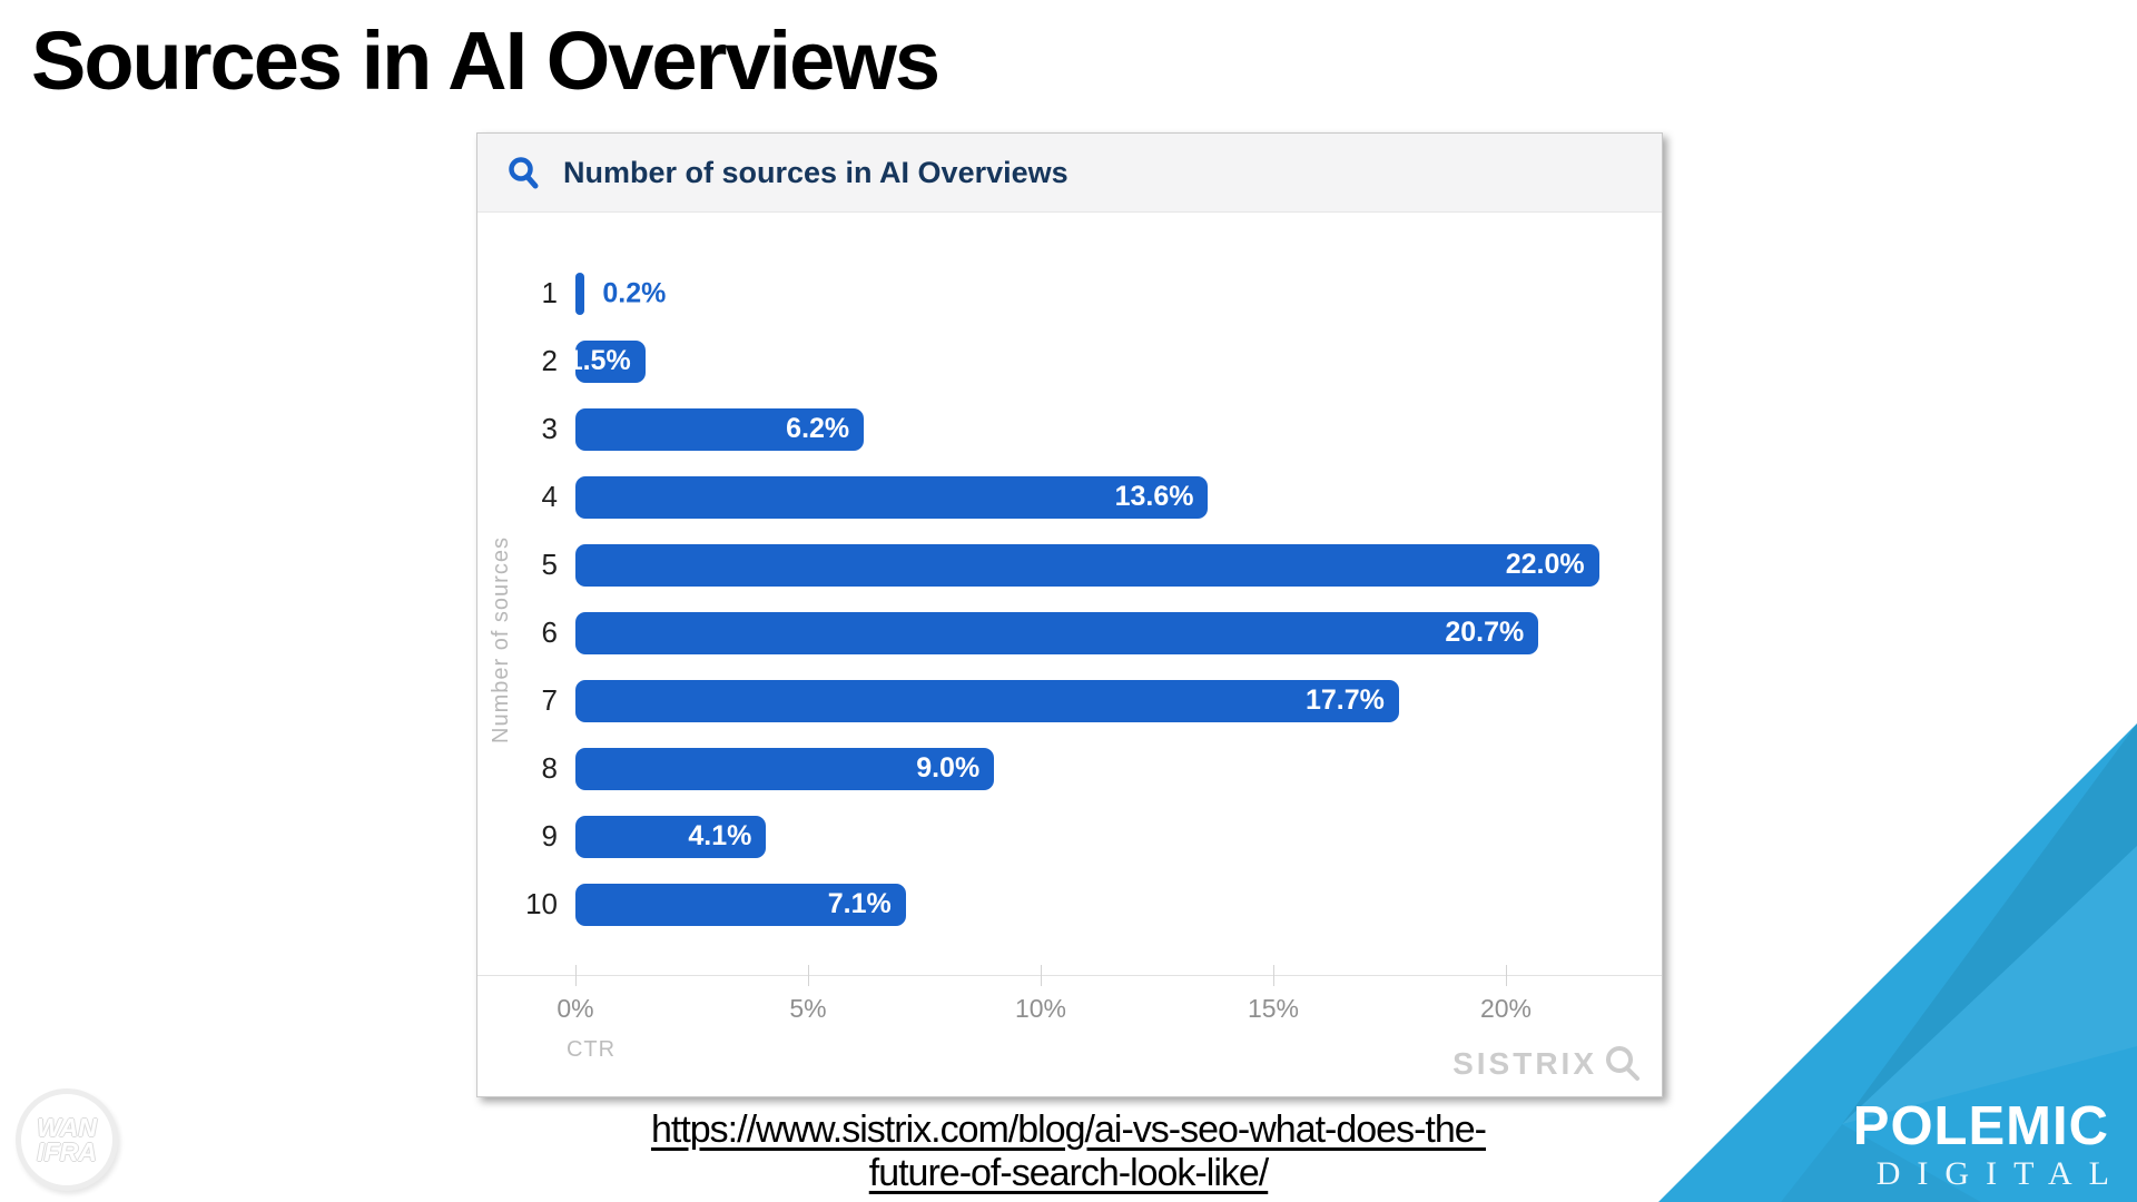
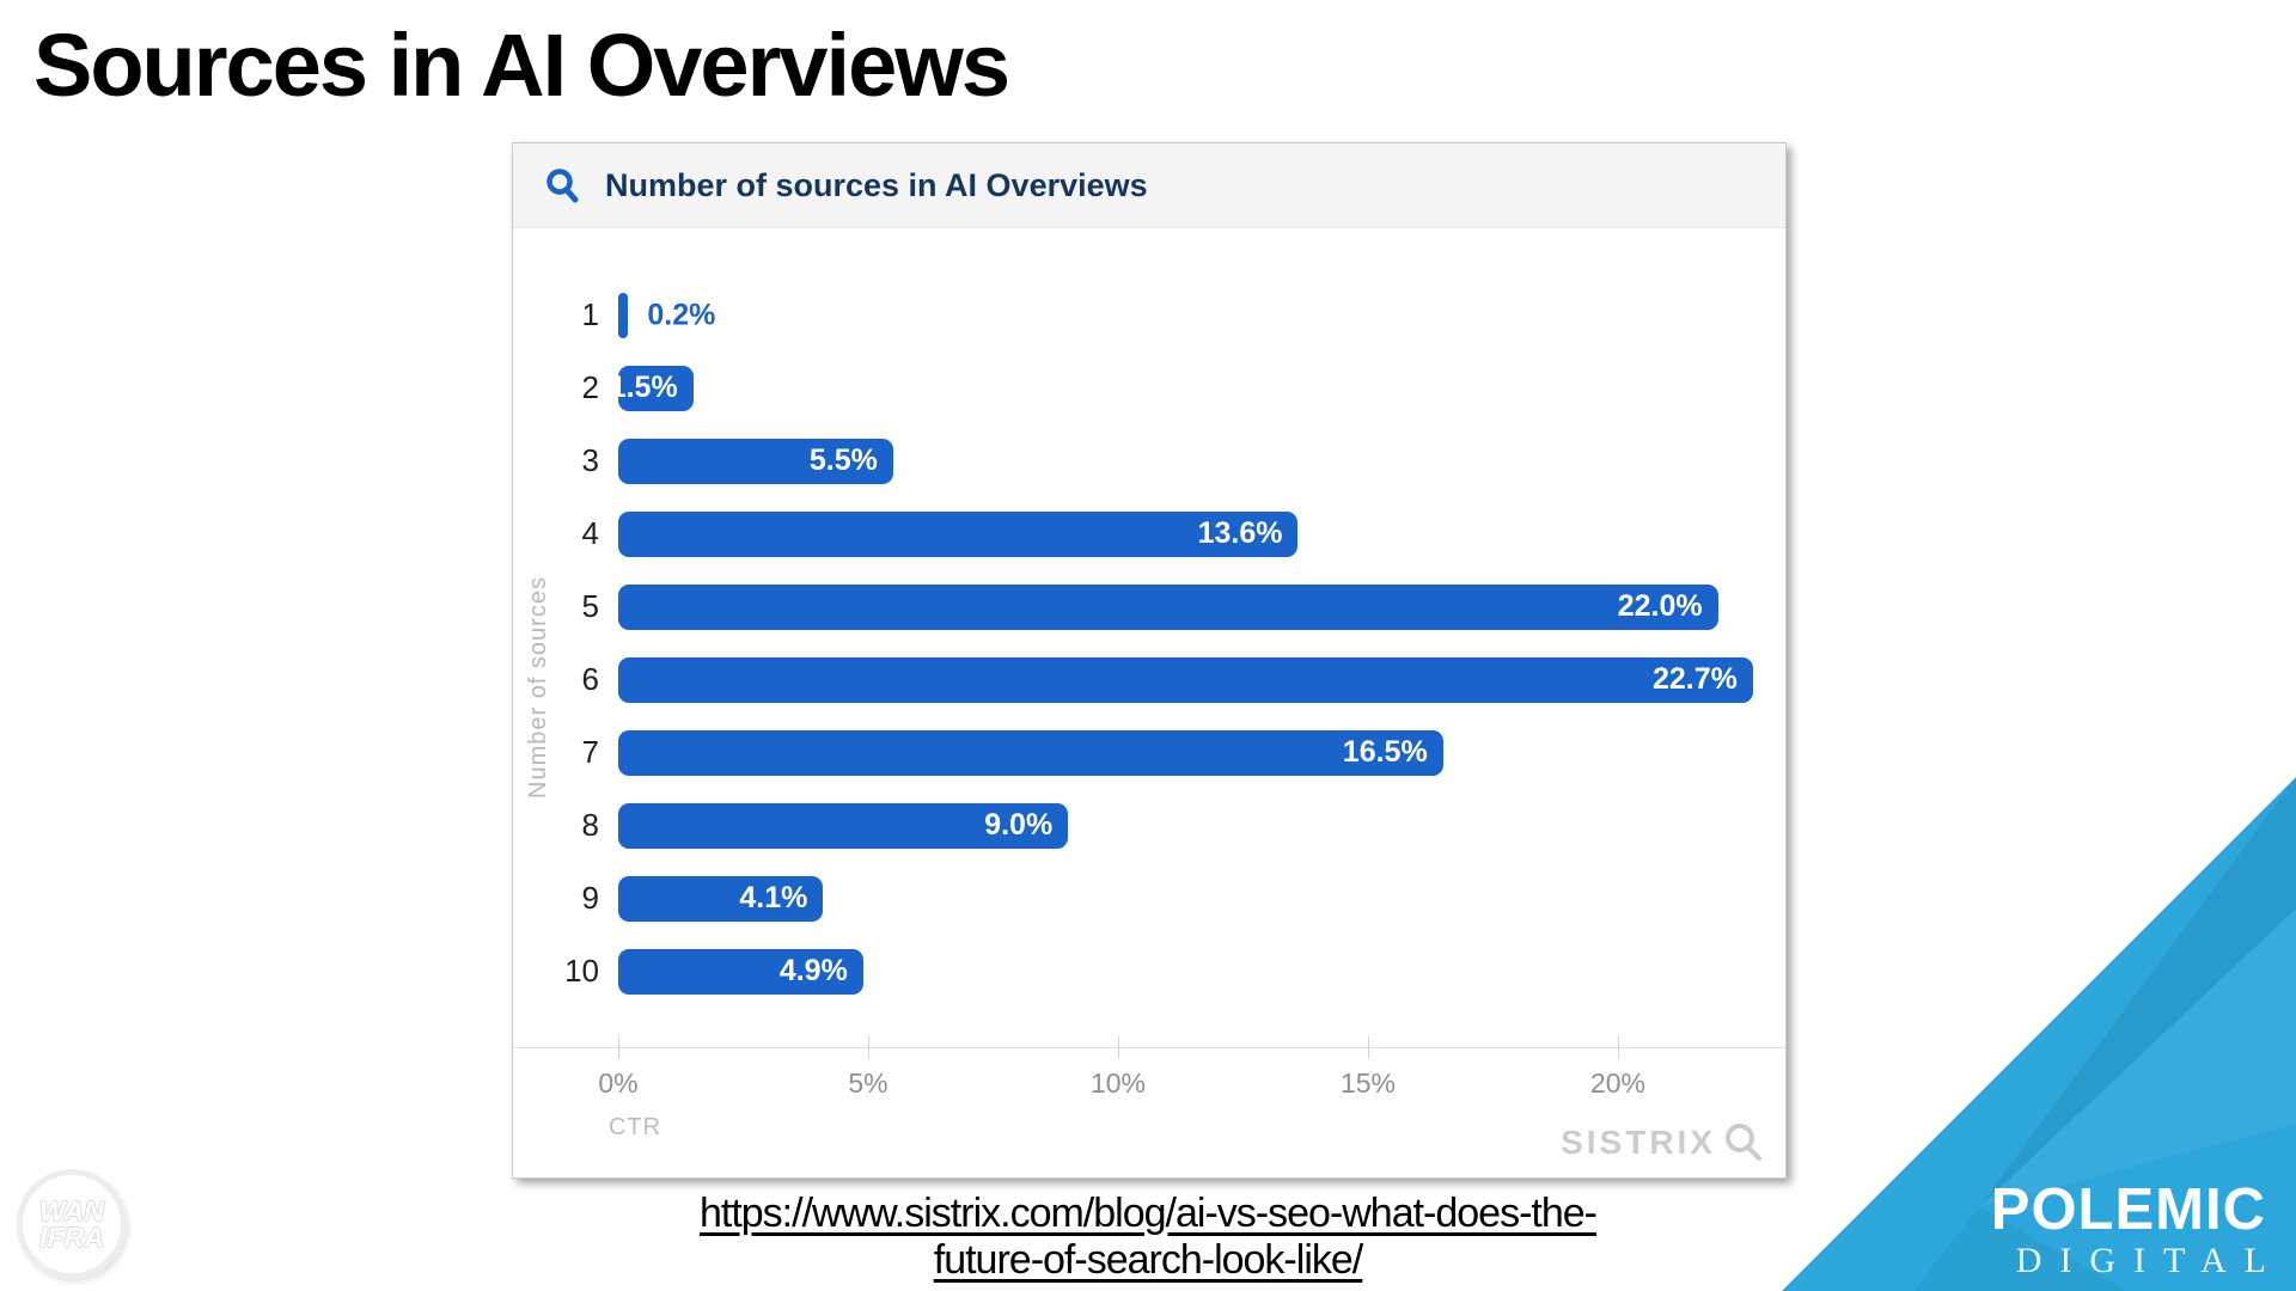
3: 6.2% -> 5.5%
6: 20.7% -> 22.7%
7: 17.7% -> 16.5%
10: 7.1% -> 4.9%
